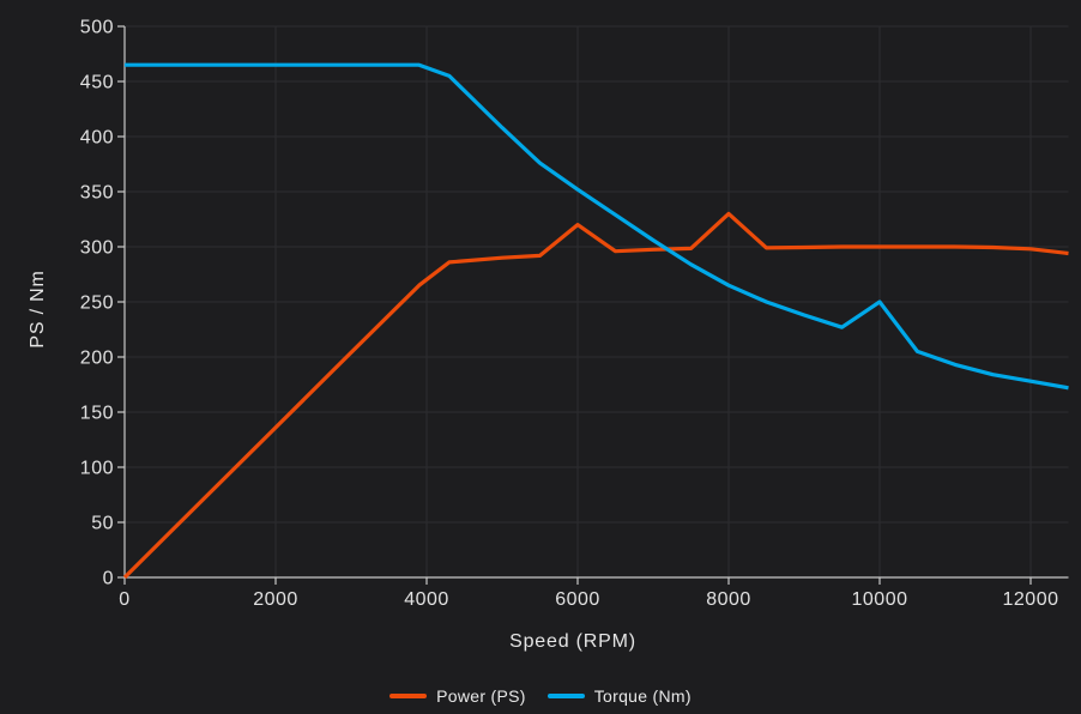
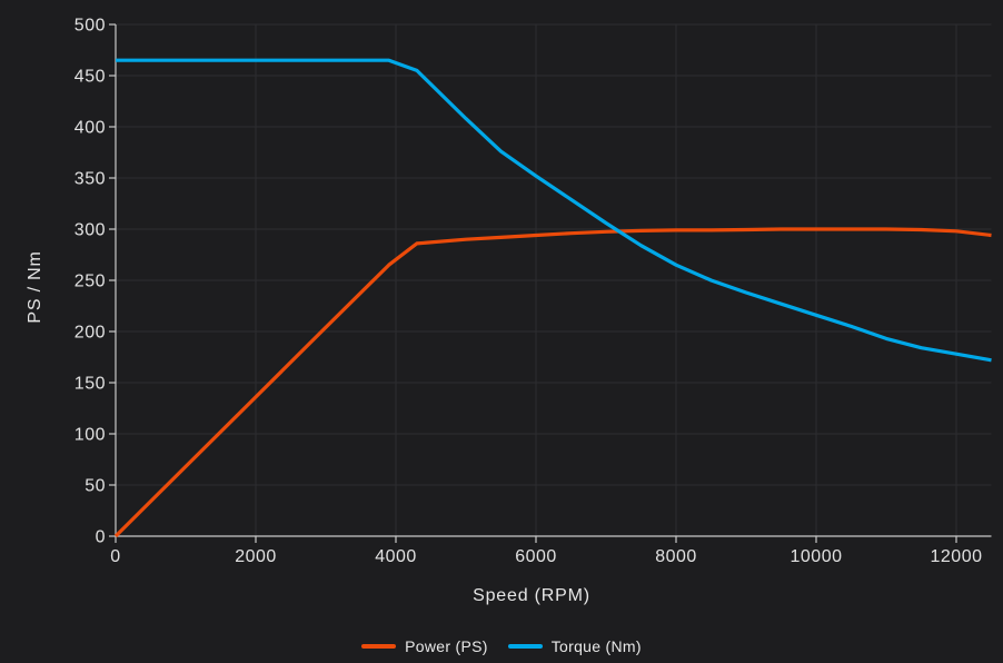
Power (PS)/6000: 320 -> 290
Power (PS)/8000: 330 -> 300
Torque (Nm)/10000: 250 -> 220
